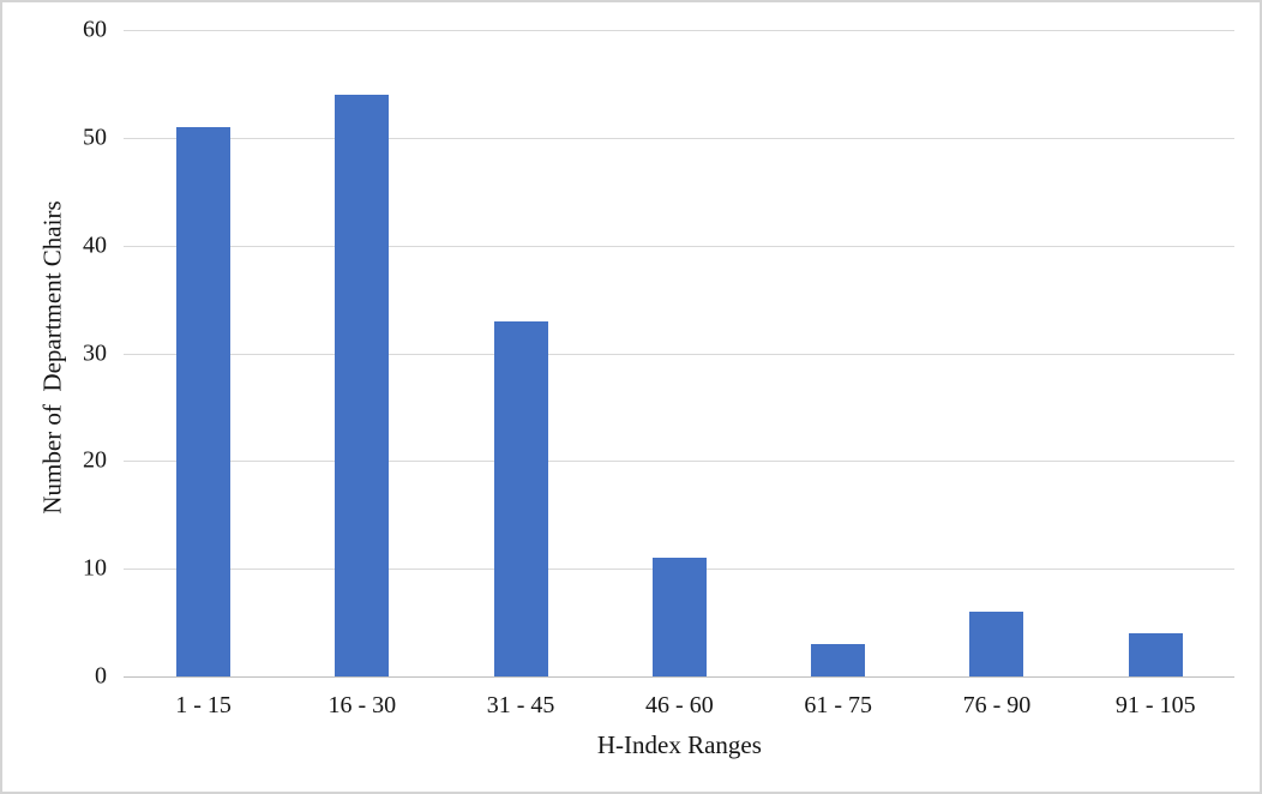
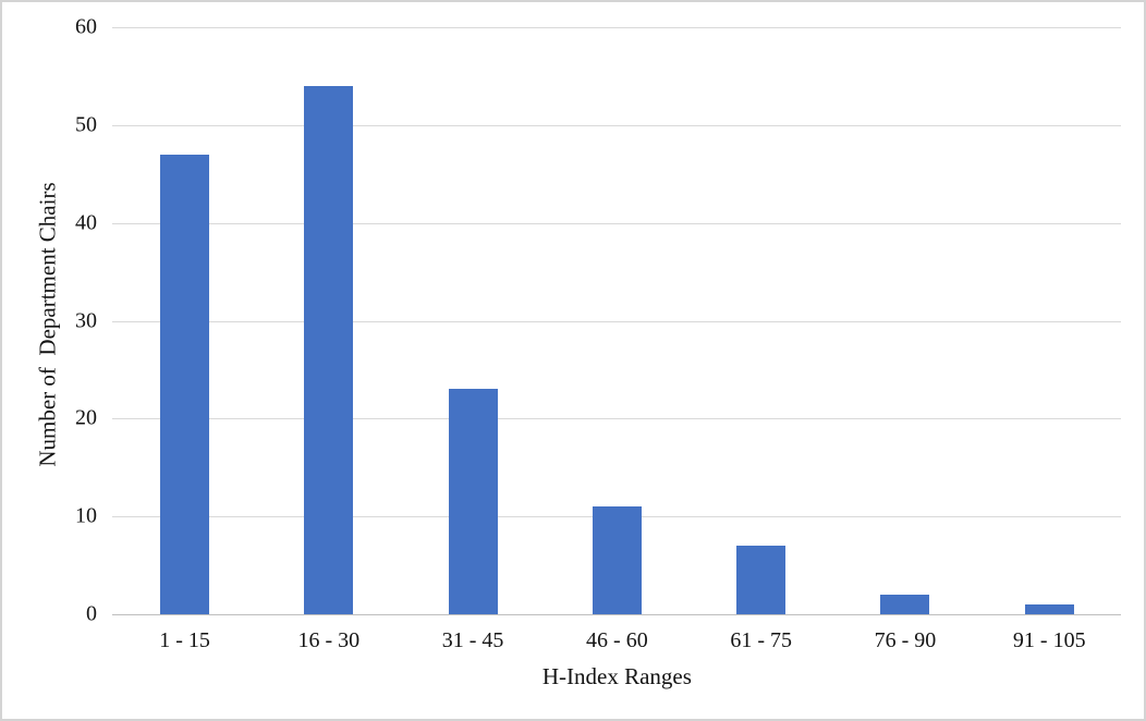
1 - 15: 51 -> 47
31 - 45: 33 -> 23
61 - 75: 3 -> 7
76 - 90: 6 -> 2
91 - 105: 4 -> 1
